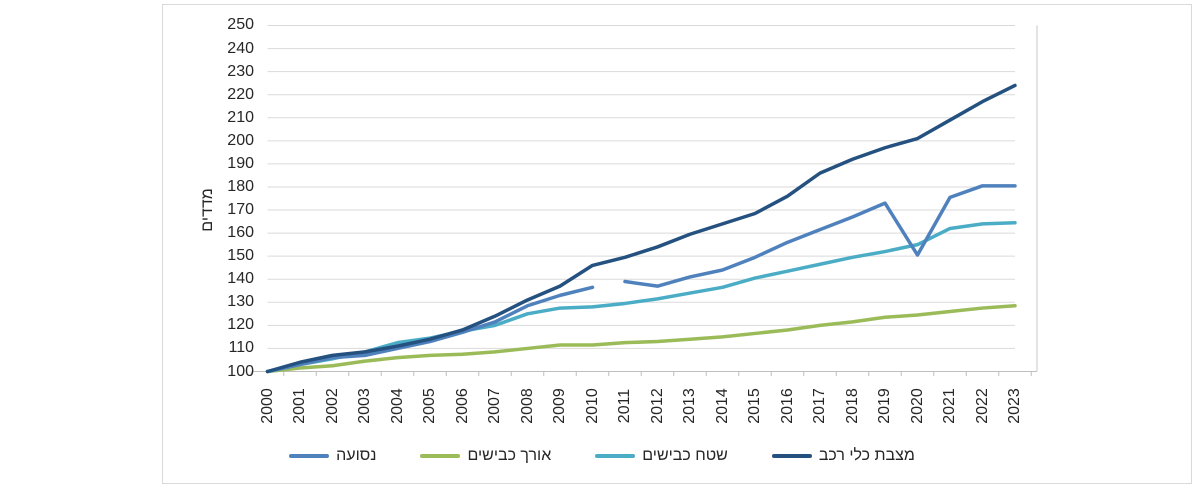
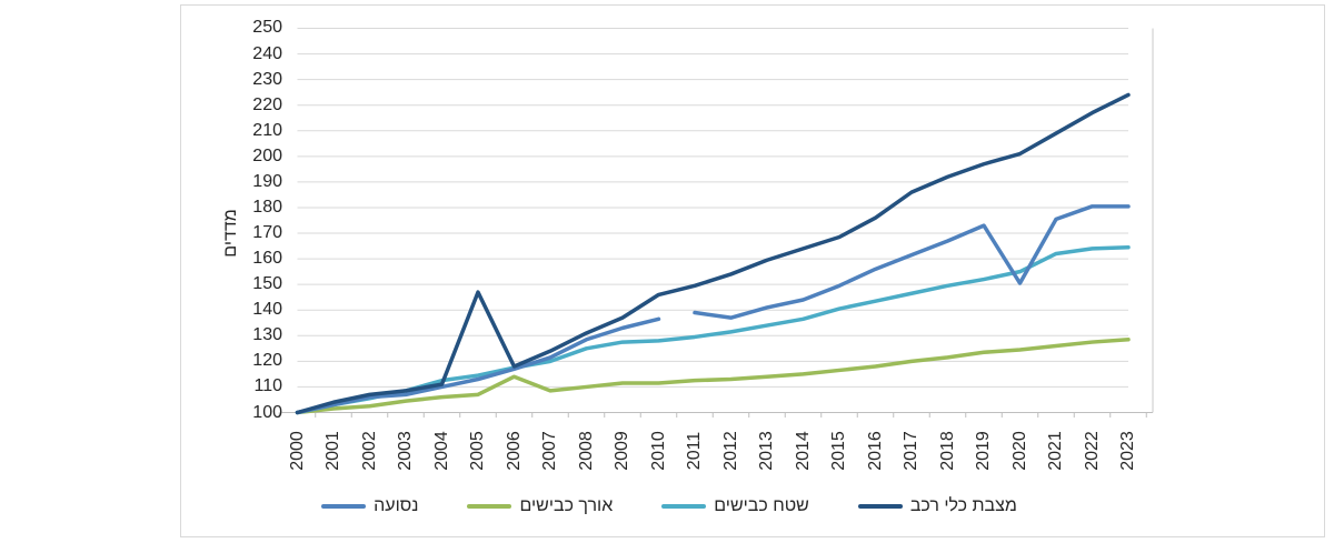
מצבת כלי רכב/2005: 114 -> 147
אורך כבישים/2006: 108 -> 114
